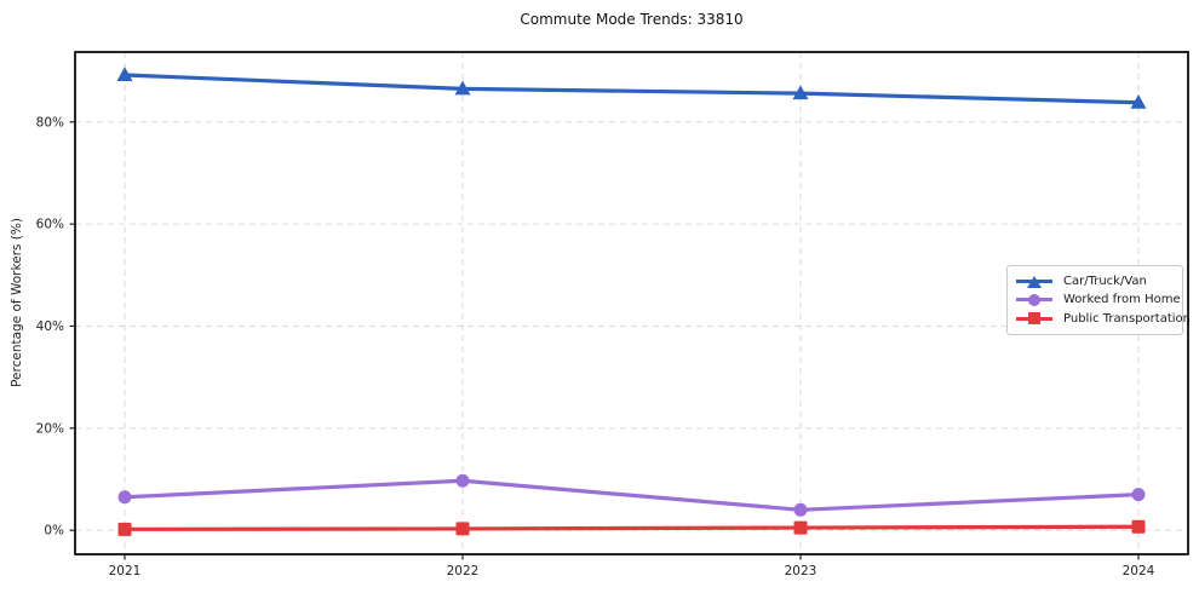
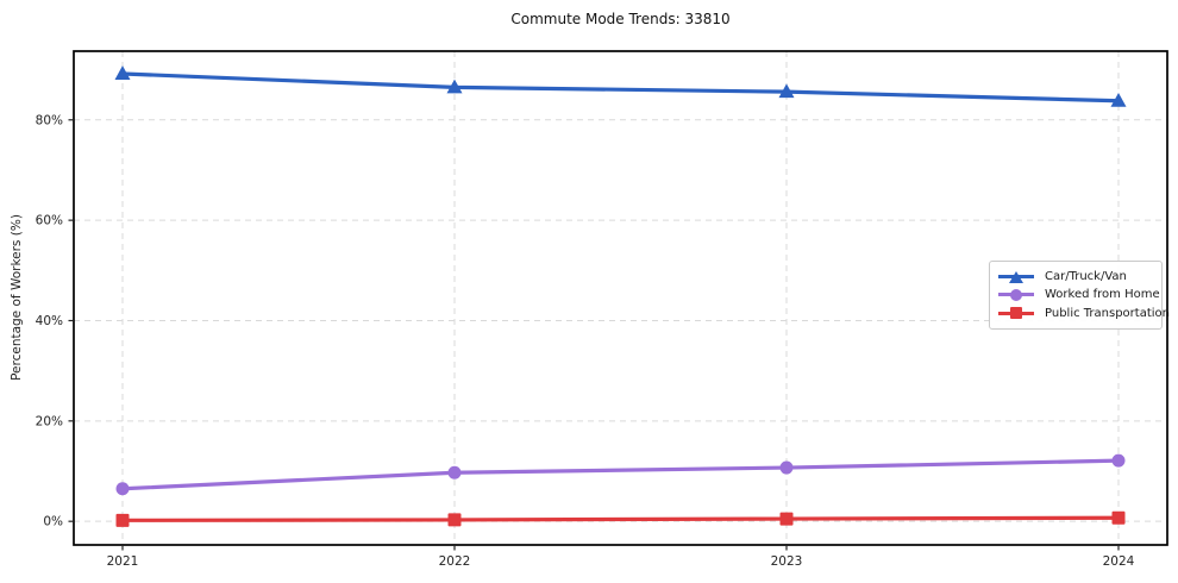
Worked from Home/2023: 4% -> 11%
Worked from Home/2024: 7% -> 12%
